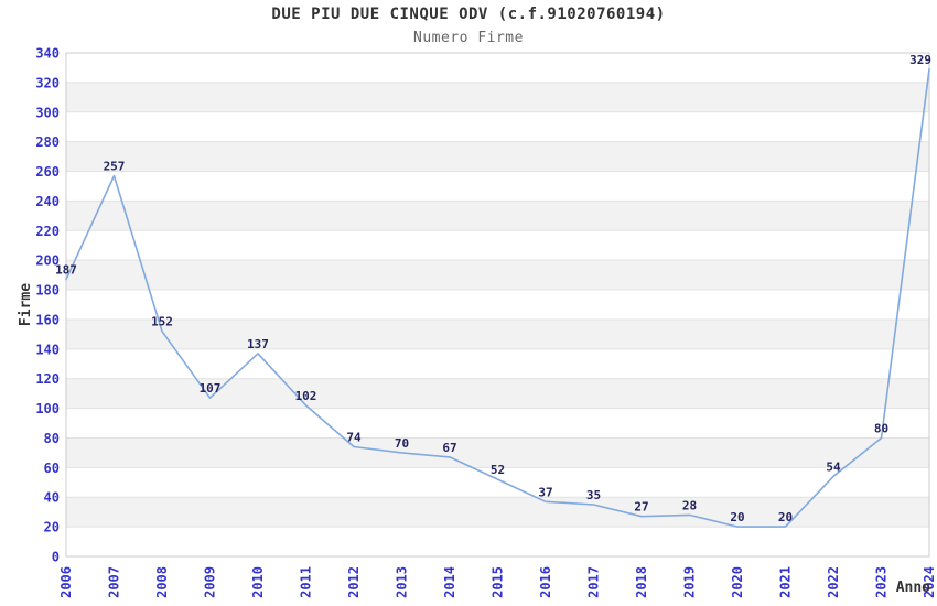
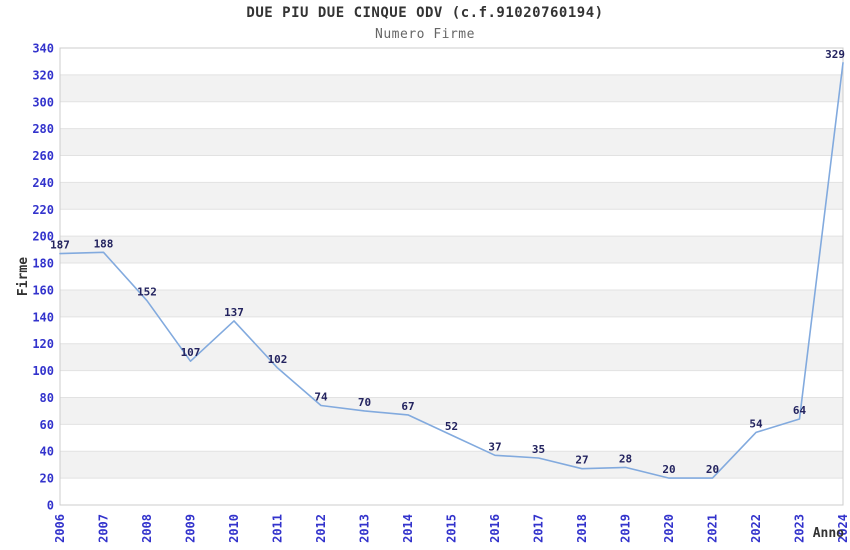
2007: 257 -> 188
2023: 80 -> 64
